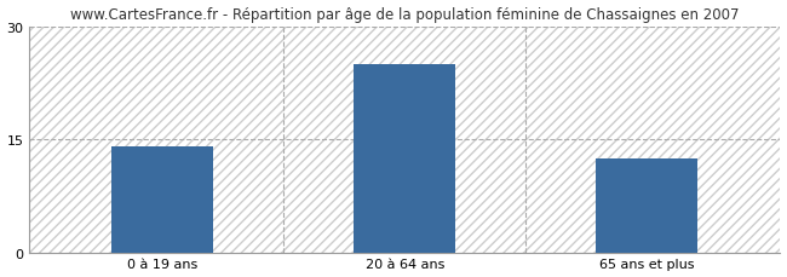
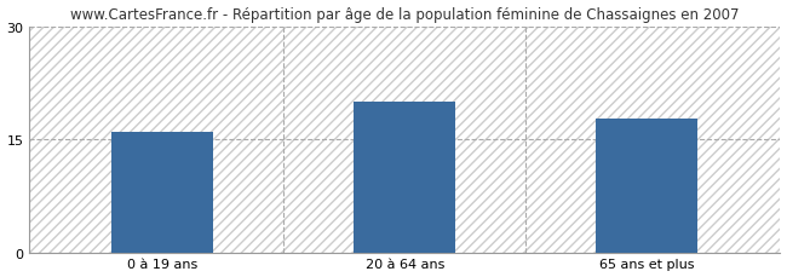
0 à 19 ans: 14.0 -> 16.0
20 à 64 ans: 25.0 -> 20.0
65 ans et plus: 12.5 -> 17.8
